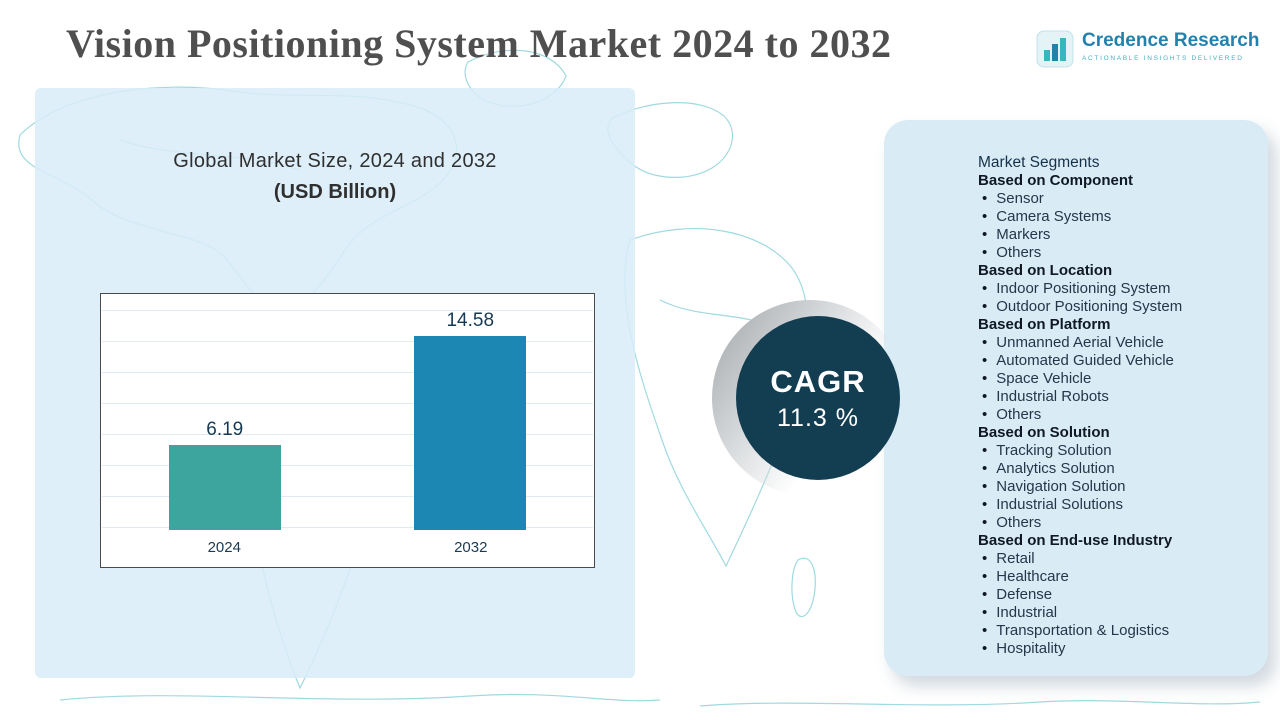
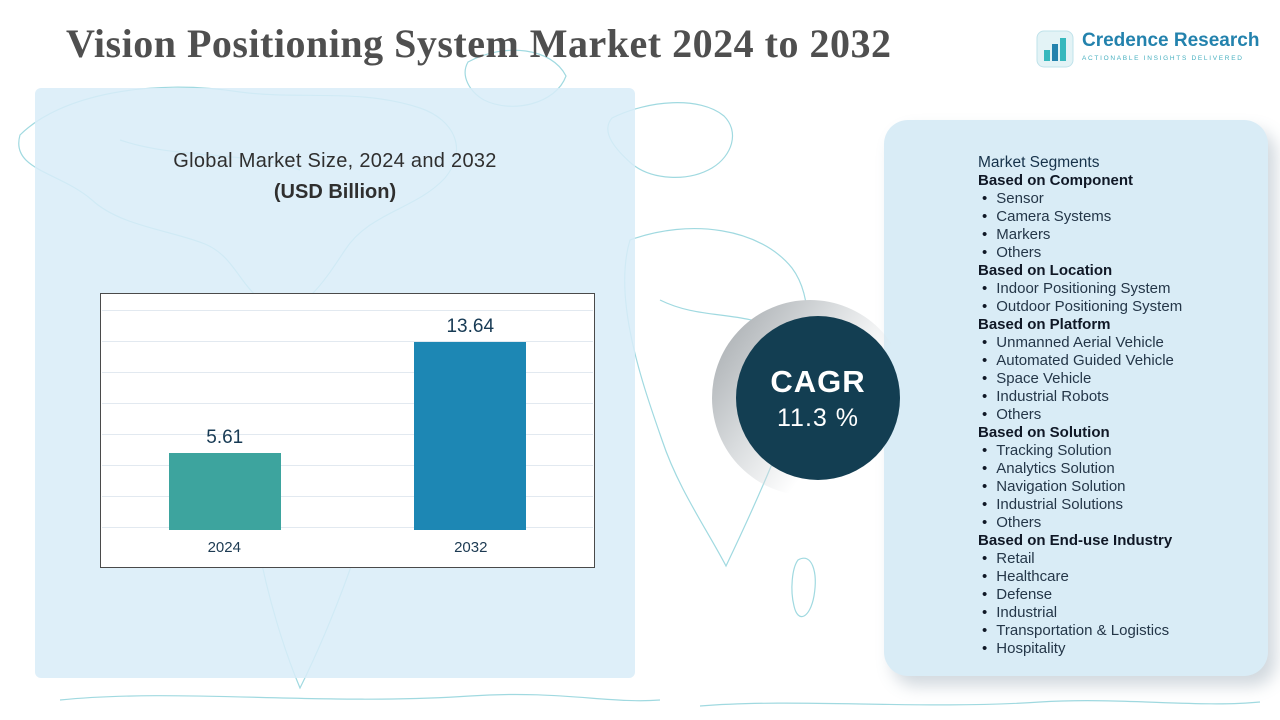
2024: 6.19 -> 5.61
2032: 14.58 -> 13.64
